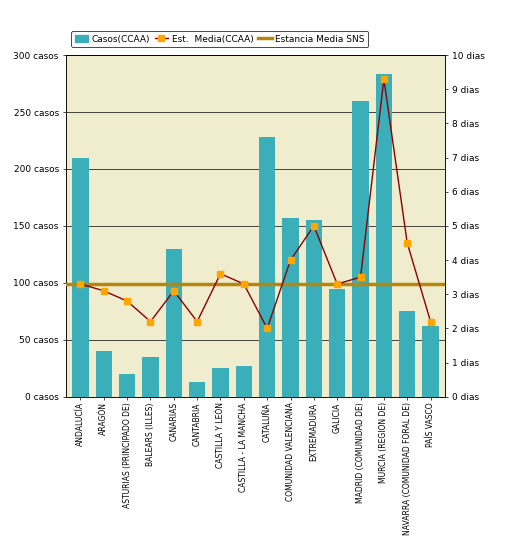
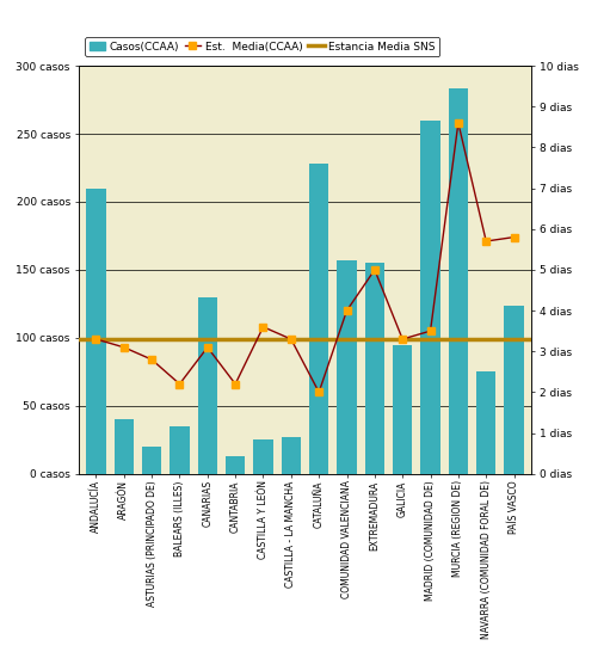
Est. Media(CCAA)/MURCIA (REGION DE): 9.3 dias -> 8.6 dias
Est. Media(CCAA)/NAVARRA (COMUNIDAD FORAL DE): 4.5 dias -> 5.7 dias
Casos(CCAA)/PAÍS VASCO: 62 casos -> 124 casos
Est. Media(CCAA)/PAÍS VASCO: 2.2 dias -> 5.8 dias
